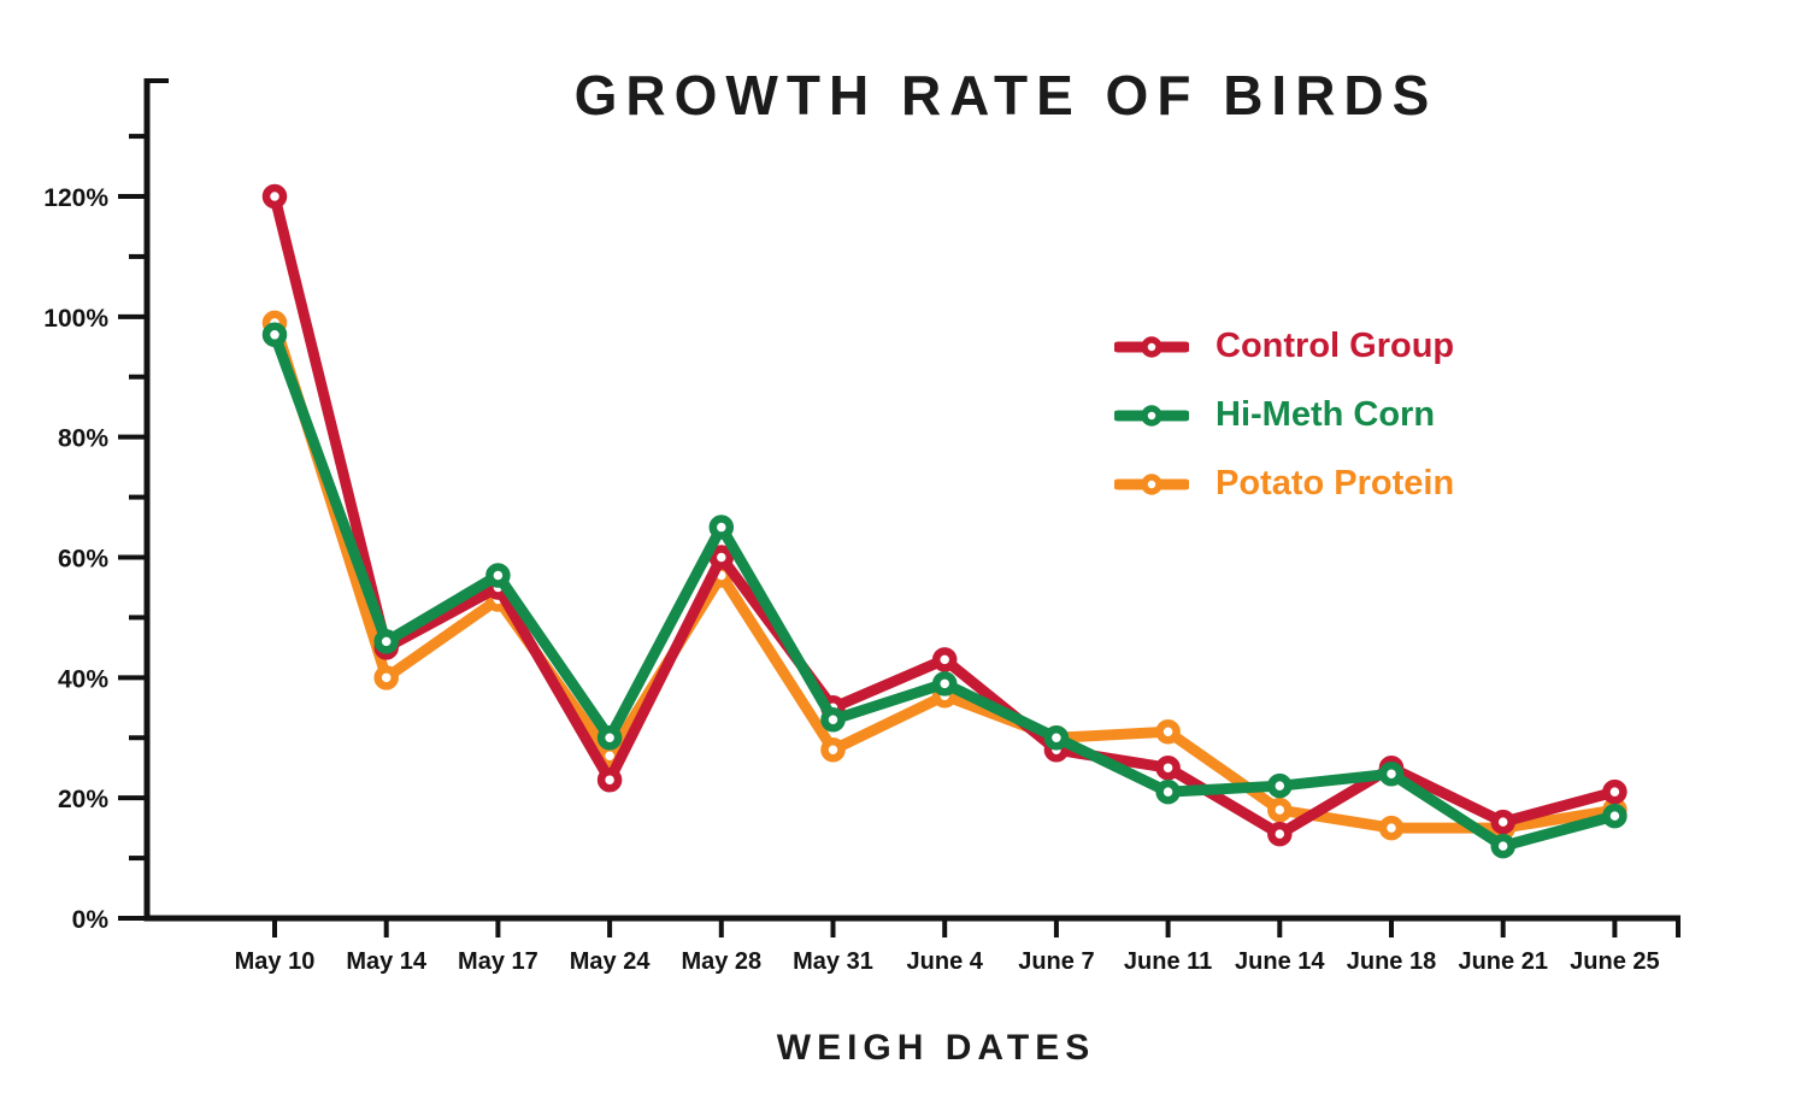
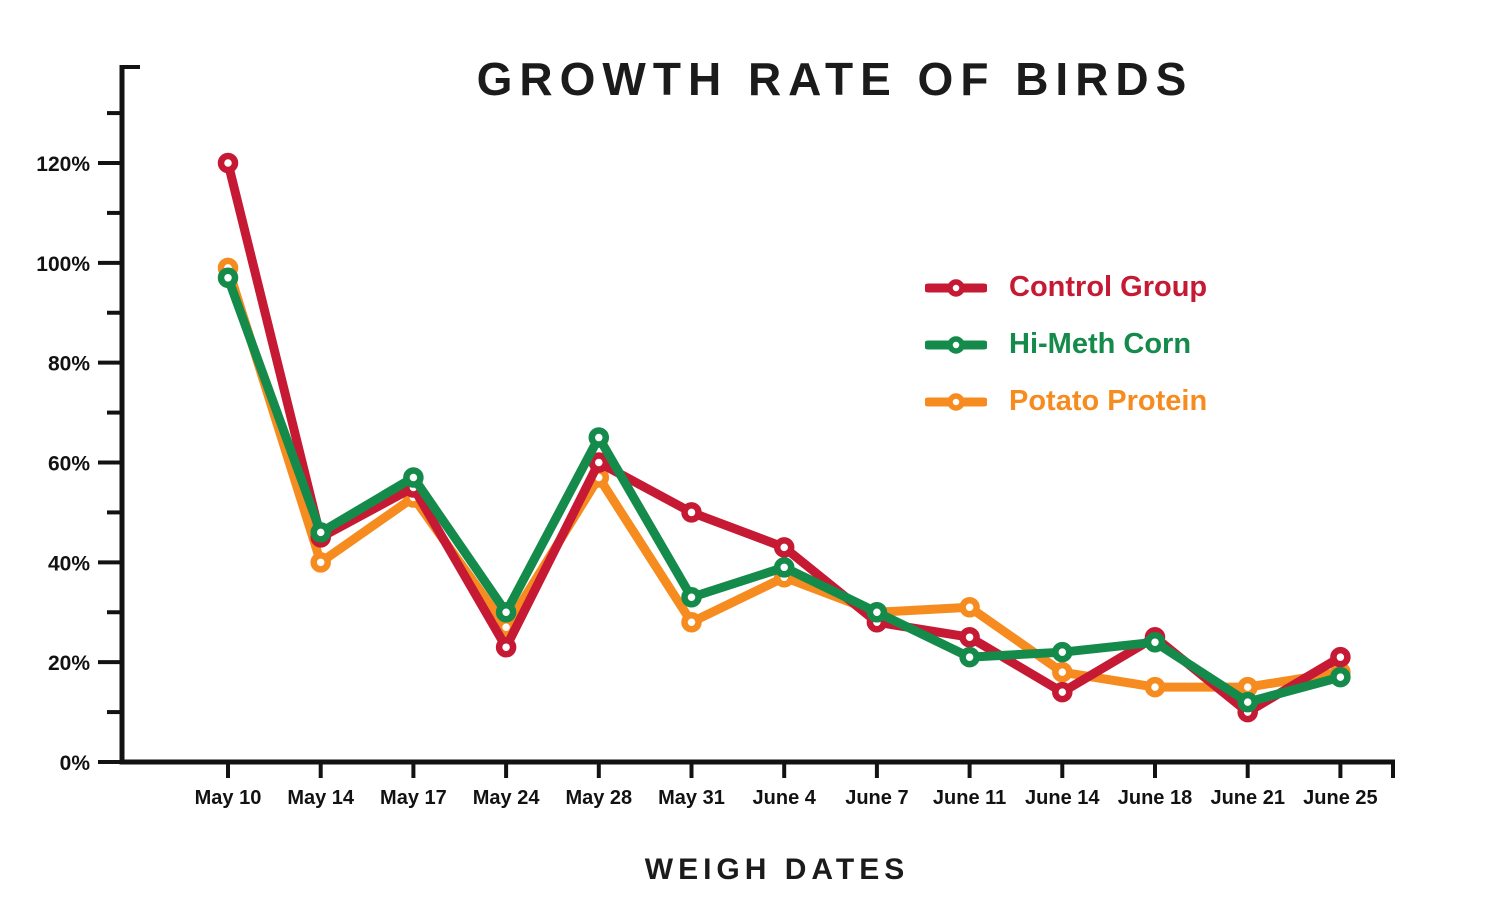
Control Group/May 31: 35% -> 50%
Control Group/June 21: 16% -> 10%
